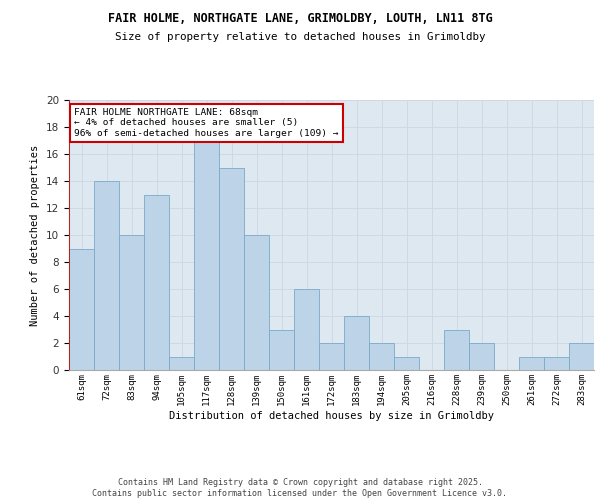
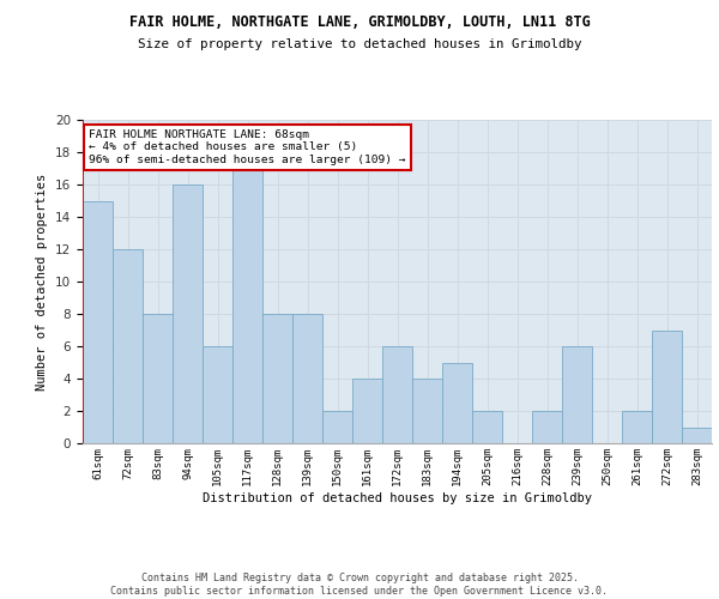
61sqm: 9 -> 15
72sqm: 14 -> 12
83sqm: 10 -> 8
94sqm: 13 -> 16
105sqm: 1 -> 6
128sqm: 15 -> 8
139sqm: 10 -> 8
150sqm: 3 -> 2
161sqm: 6 -> 4
172sqm: 2 -> 6
194sqm: 2 -> 5
205sqm: 1 -> 2
228sqm: 3 -> 2
239sqm: 2 -> 6
261sqm: 1 -> 2
272sqm: 1 -> 7
283sqm: 2 -> 1
